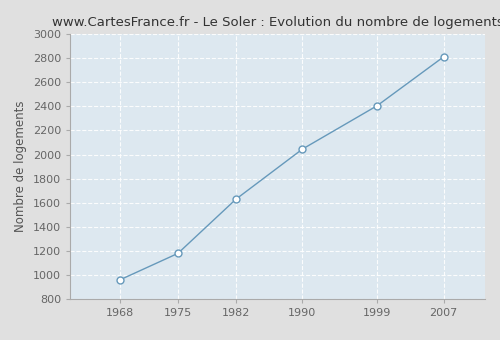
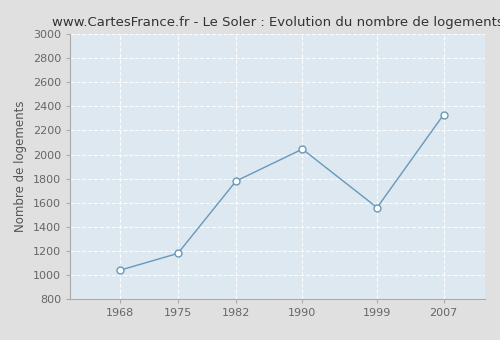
1968: 960 -> 1040
1982: 1630 -> 1780
1999: 2400 -> 1560
2007: 2810 -> 2330
